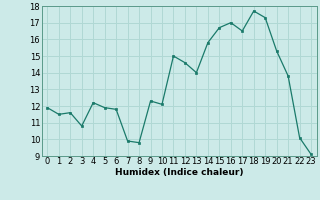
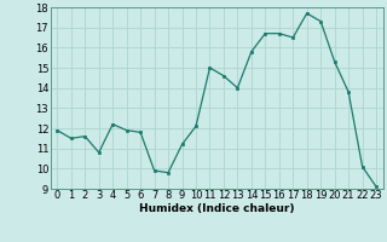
9: 12.3 -> 11.2
16: 17.0 -> 16.7
